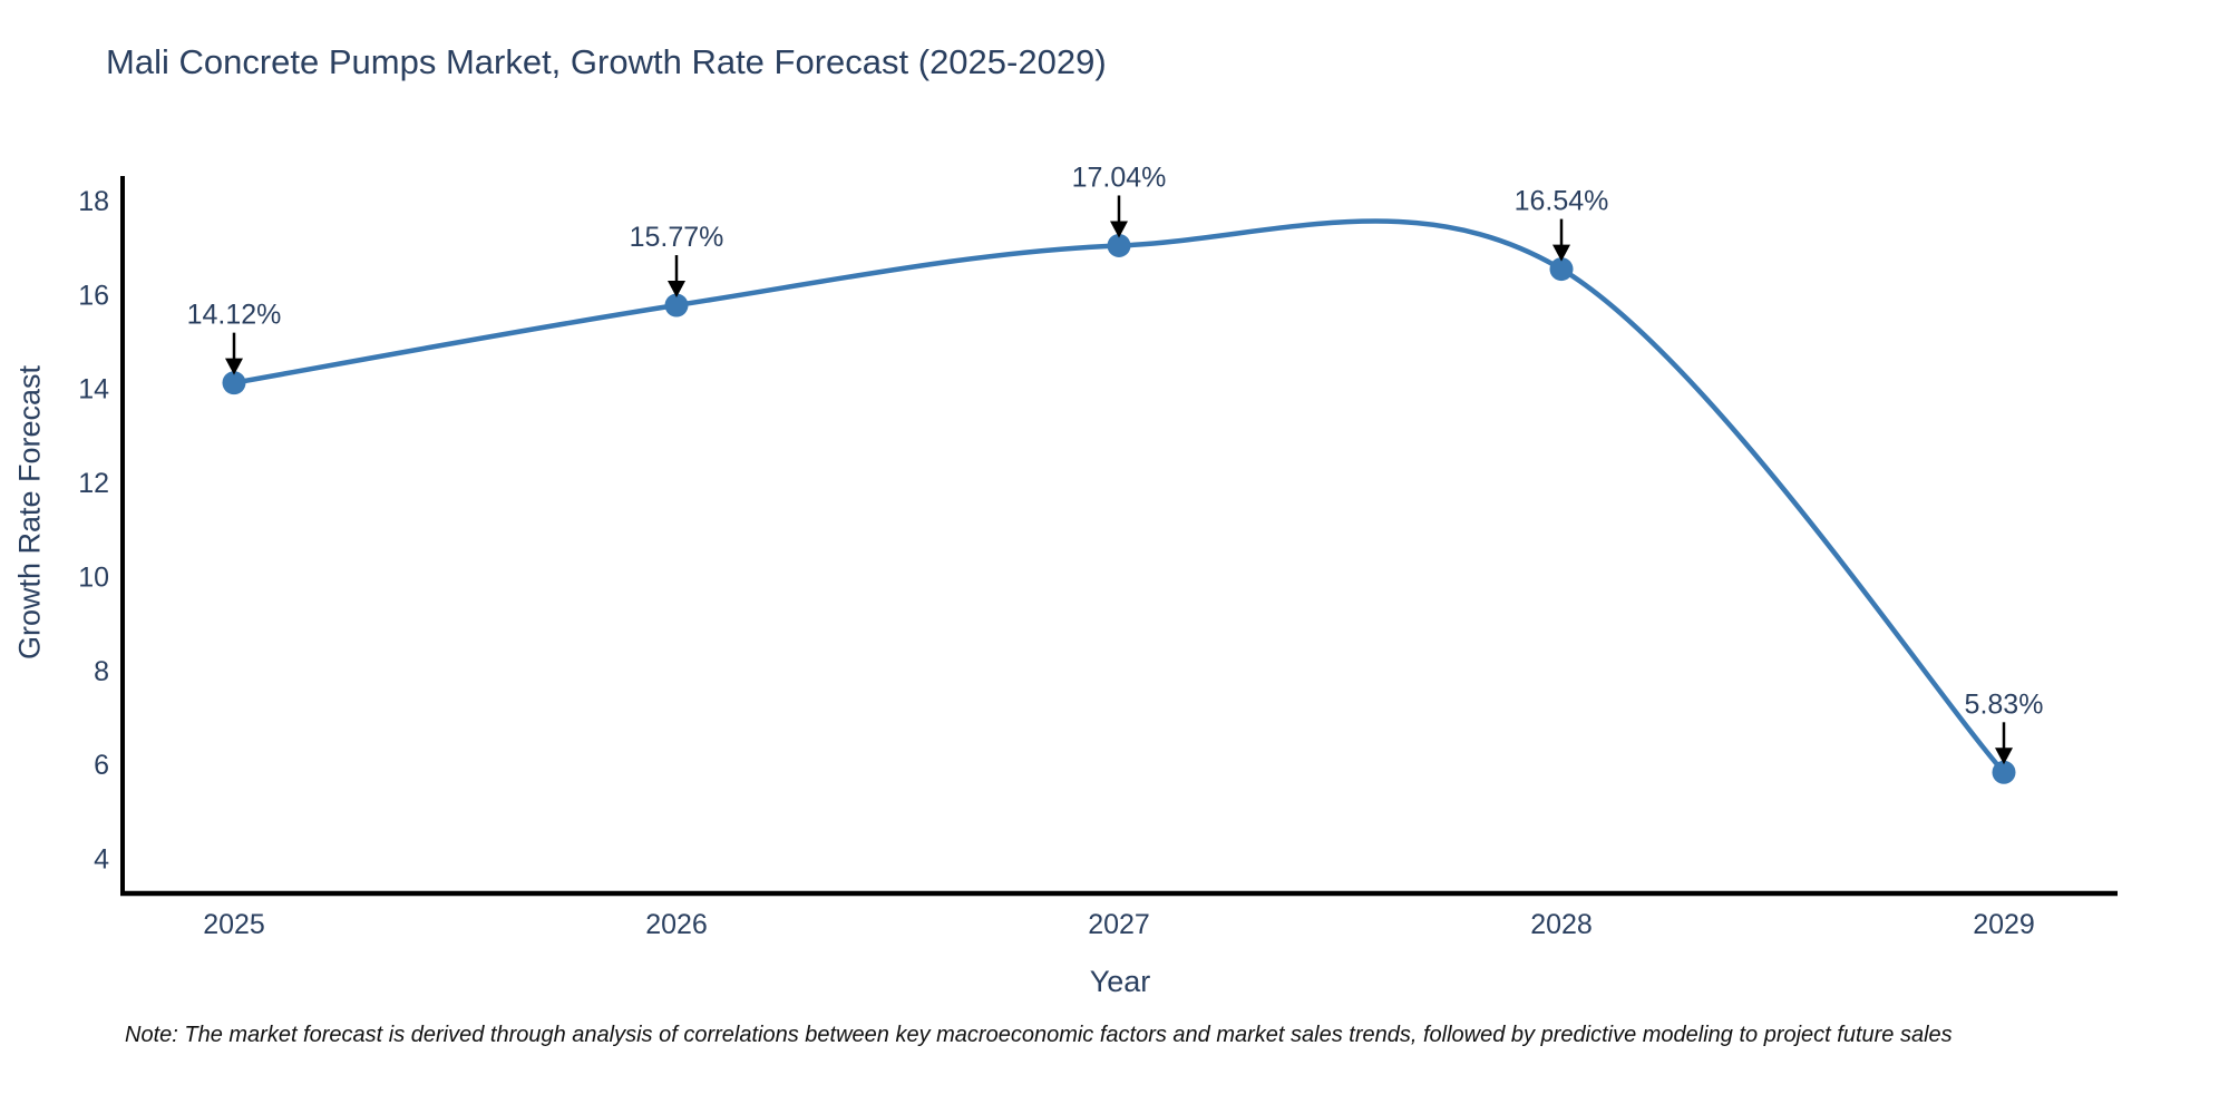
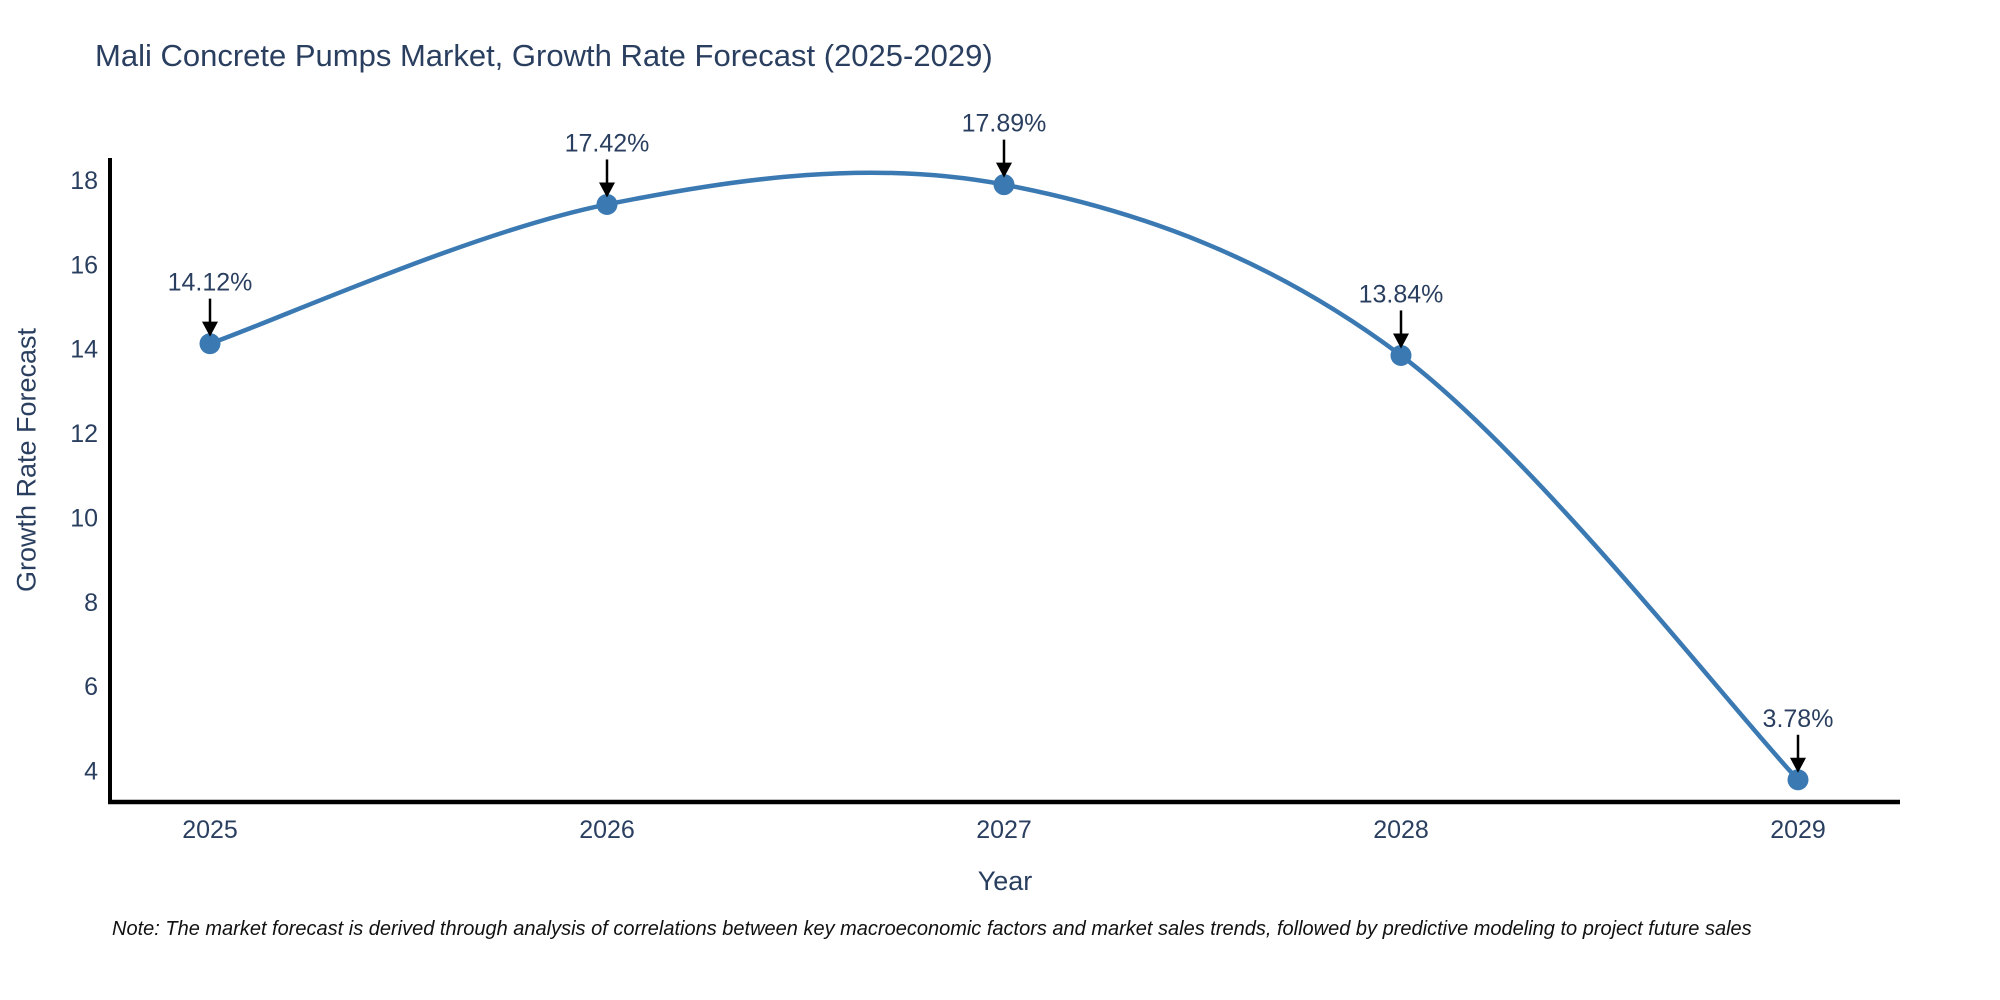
2026: 15.77% -> 17.42%
2027: 17.04% -> 17.89%
2028: 16.54% -> 13.84%
2029: 5.83% -> 3.78%
